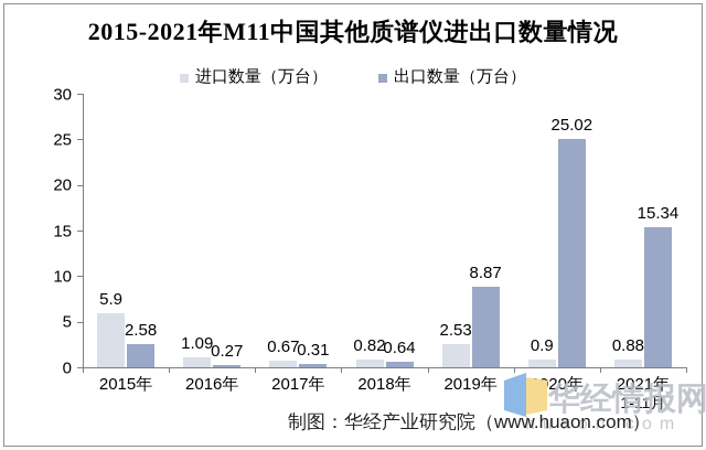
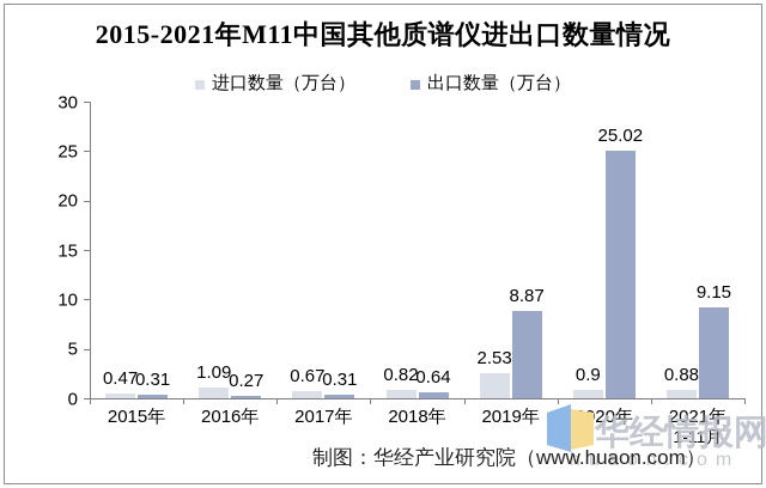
进口数量（万台）/2015年: 5.9 -> 0.47
出口数量（万台）/2015年: 2.58 -> 0.31
出口数量（万台）/2021年: 15.34 -> 9.15
